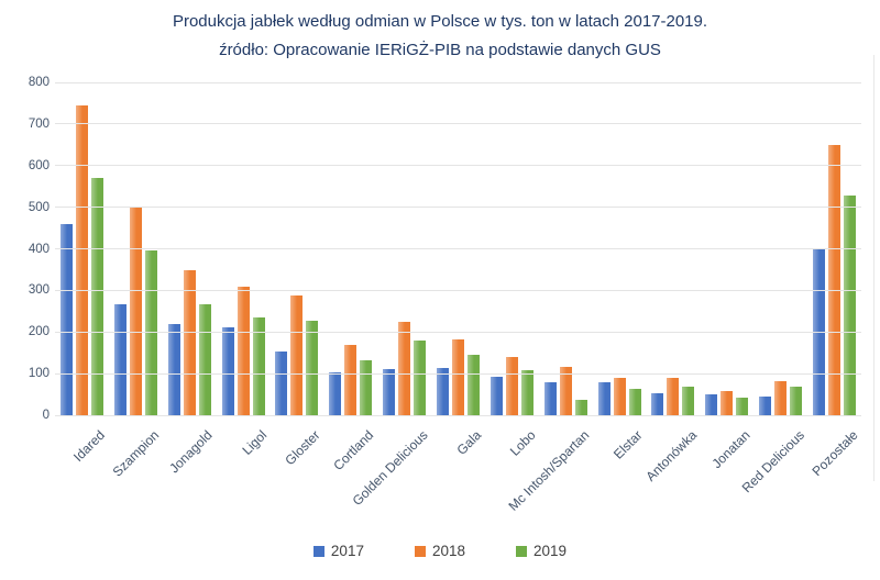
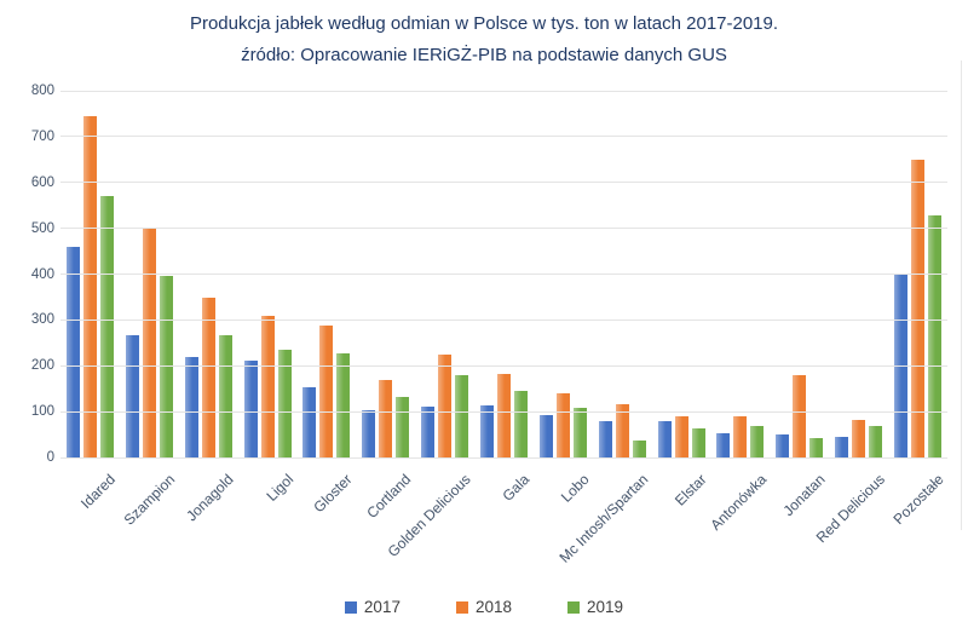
2018/Jonatan: 60 -> 180
